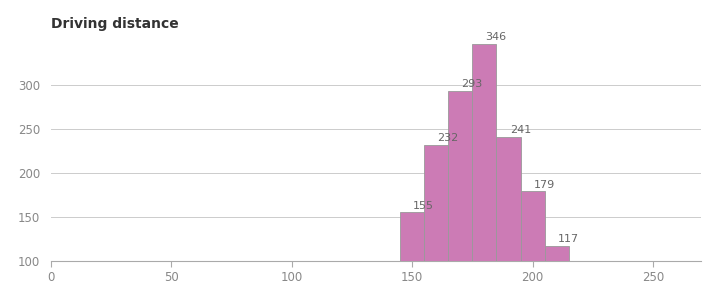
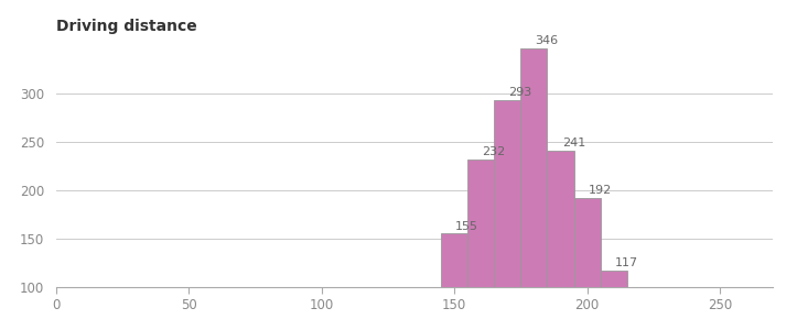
200: 179 -> 192
